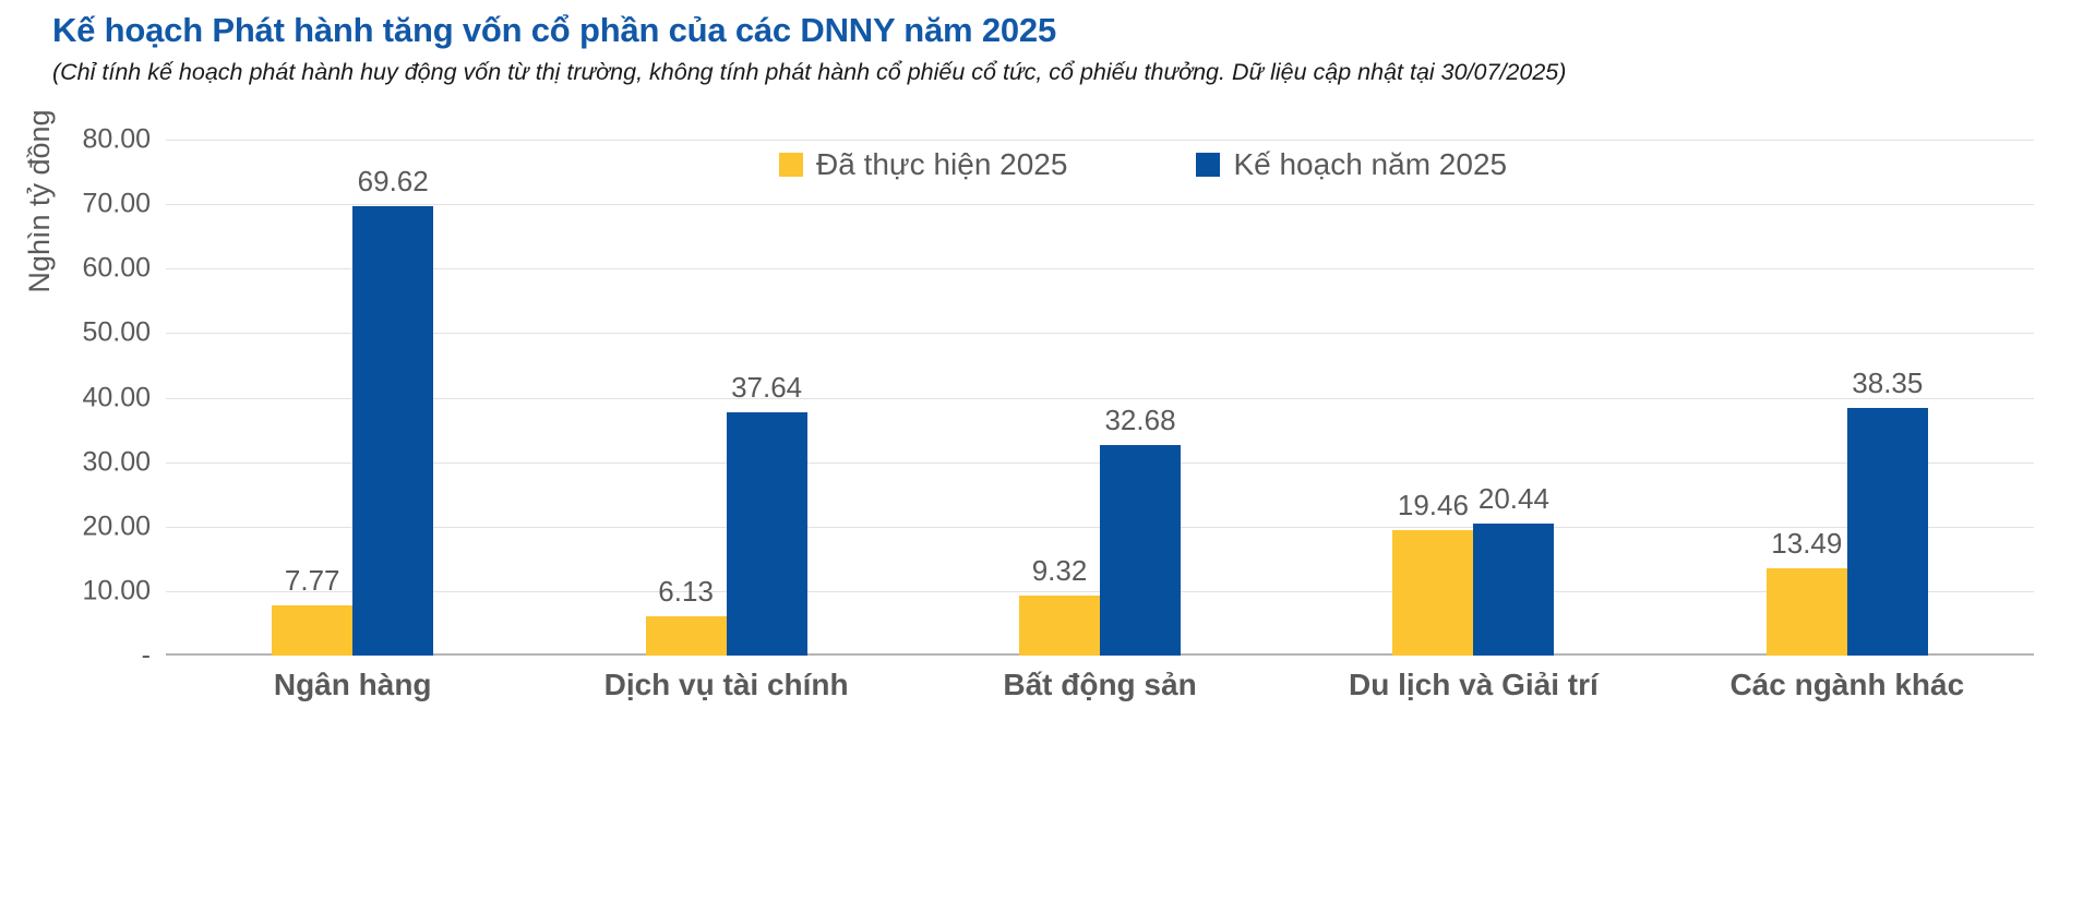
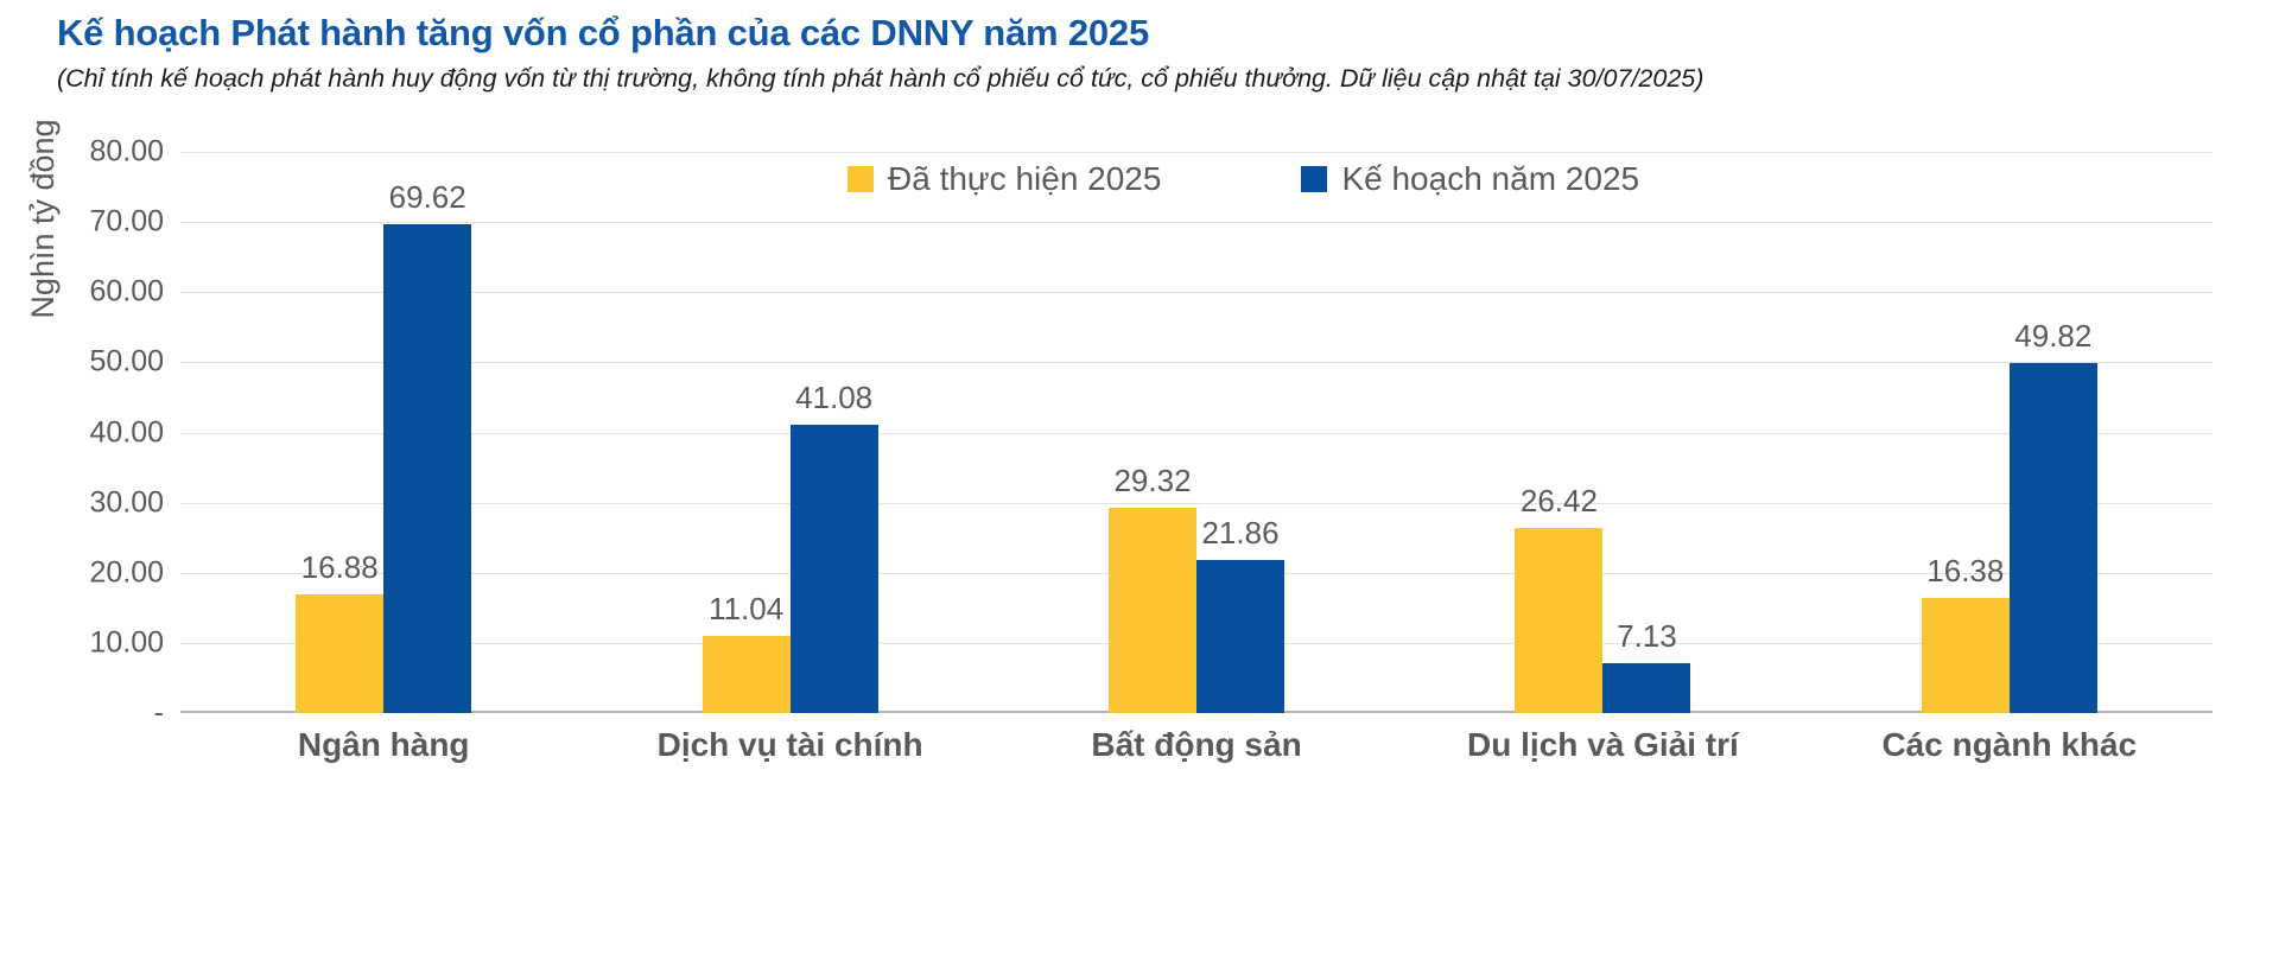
Đã thực hiện 2025/Ngân hàng: 7.77 -> 16.88
Đã thực hiện 2025/Dịch vụ tài chính: 6.13 -> 11.04
Kế hoạch năm 2025/Dịch vụ tài chính: 37.64 -> 41.08
Đã thực hiện 2025/Bất động sản: 9.32 -> 29.32
Kế hoạch năm 2025/Bất động sản: 32.68 -> 21.86
Đã thực hiện 2025/Du lịch và Giải trí: 19.46 -> 26.42
Kế hoạch năm 2025/Du lịch và Giải trí: 20.44 -> 7.13
Đã thực hiện 2025/Các ngành khác: 13.49 -> 16.38
Kế hoạch năm 2025/Các ngành khác: 38.35 -> 49.82
